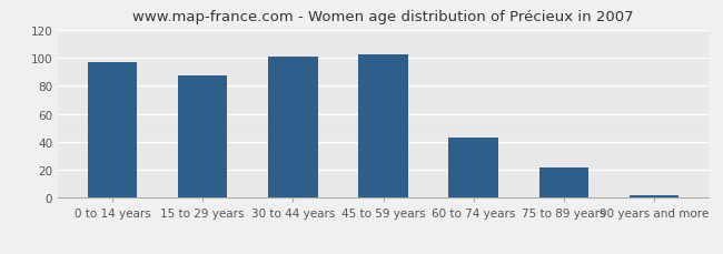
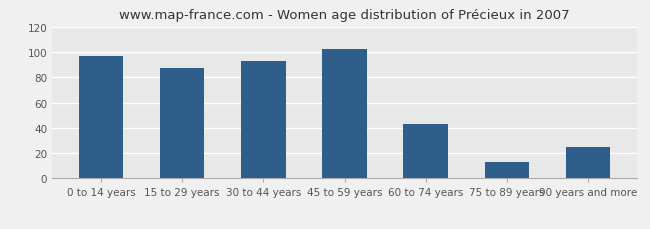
30 to 44 years: 101 -> 93
75 to 89 years: 22 -> 13
90 years and more: 2 -> 25
